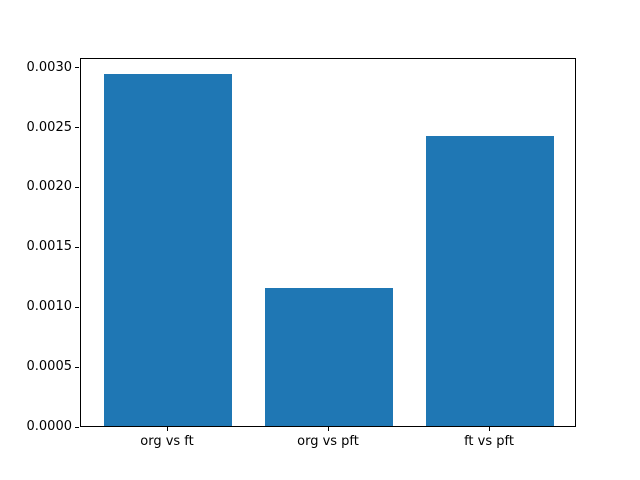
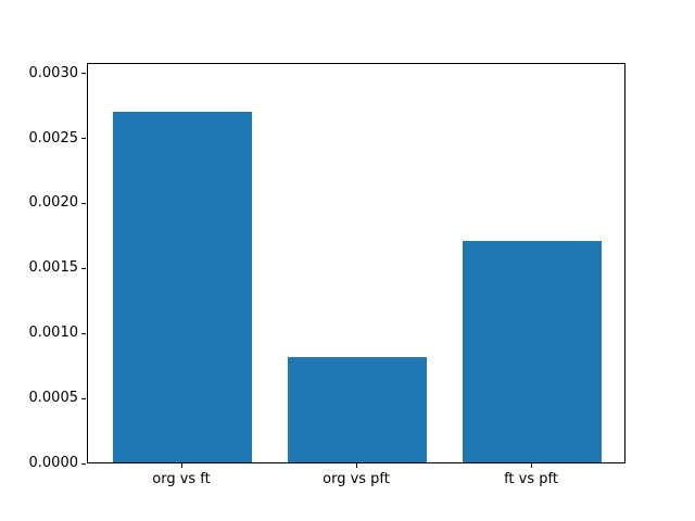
org vs ft: 0.00294 -> 0.00270
org vs pft: 0.00115 -> 0.00081
ft vs pft: 0.00242 -> 0.00170
